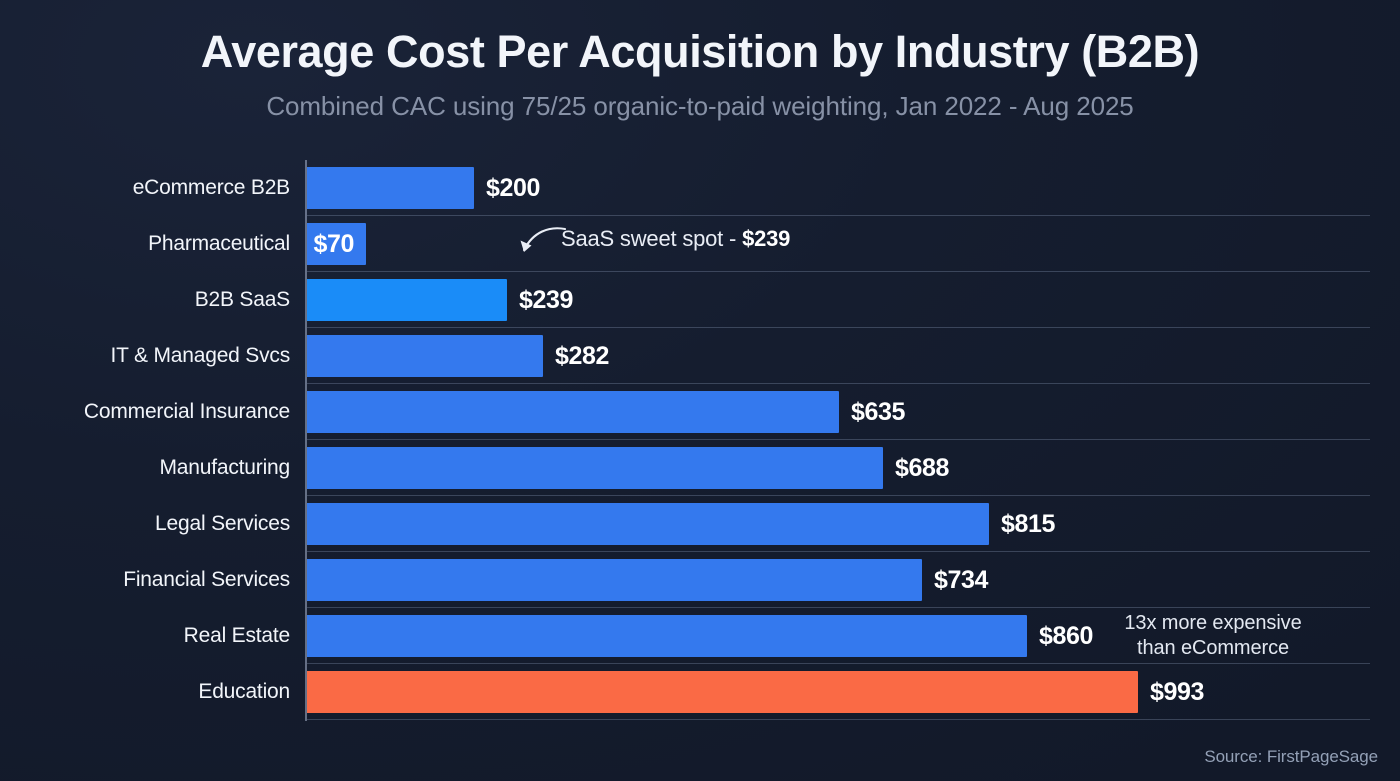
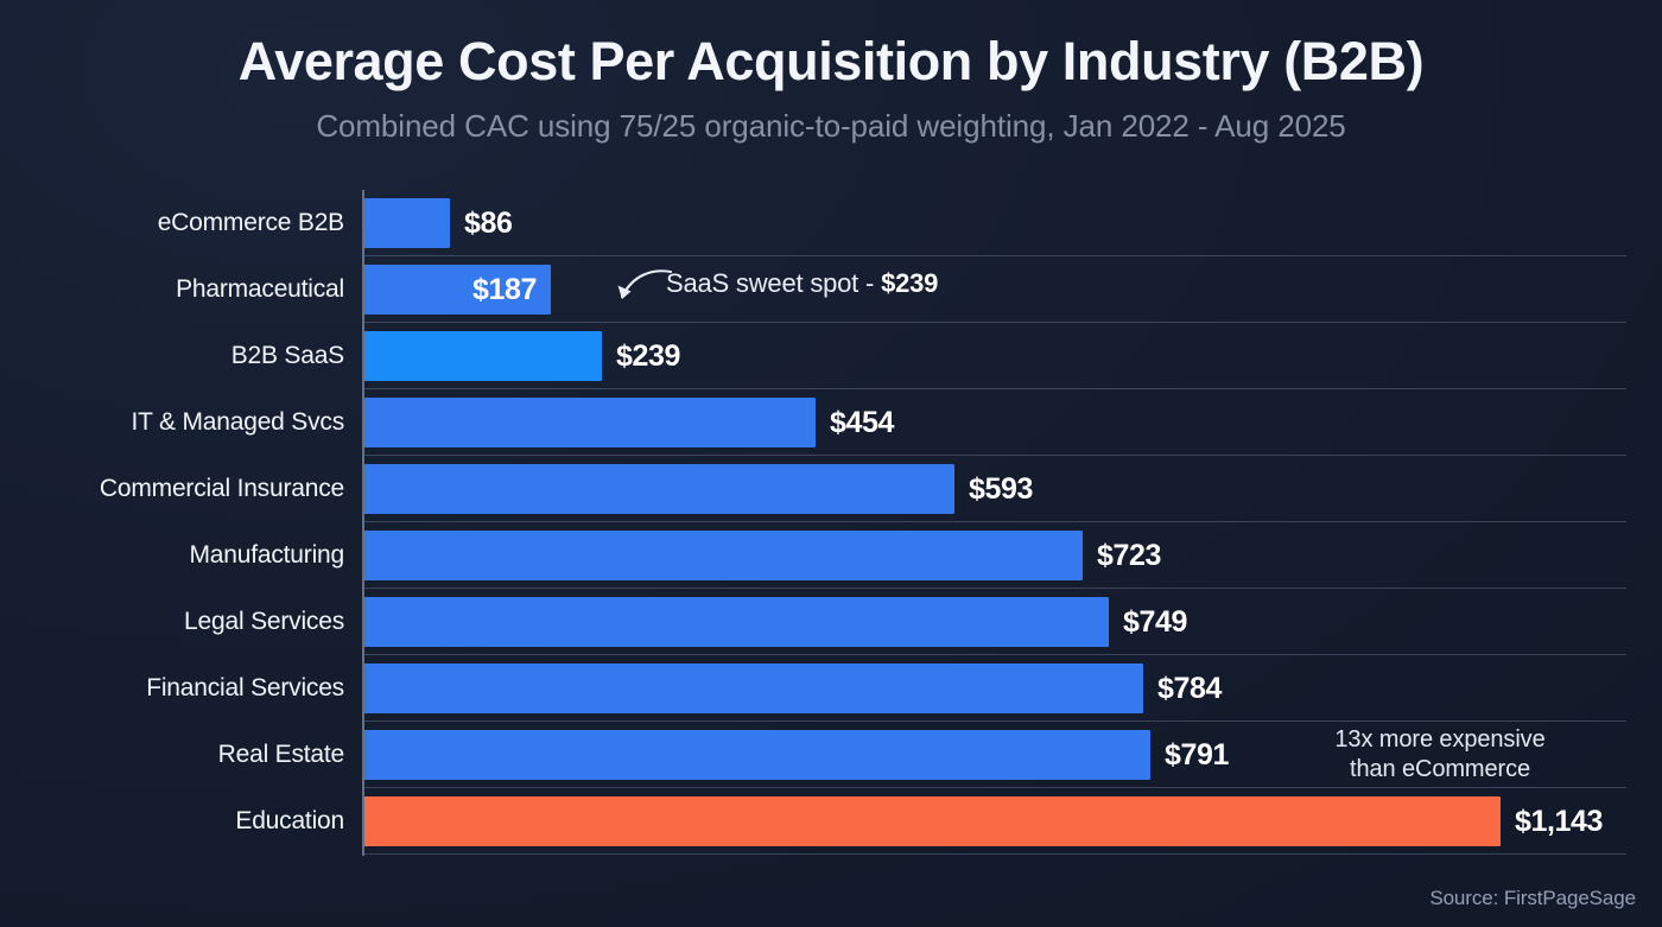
eCommerce B2B: $200 -> $86
Pharmaceutical: $70 -> $187
IT & Managed Svcs: $282 -> $454
Commercial Insurance: $635 -> $593
Manufacturing: $688 -> $723
Legal Services: $815 -> $749
Financial Services: $734 -> $784
Real Estate: $860 -> $791
Education: $993 -> $1,143
